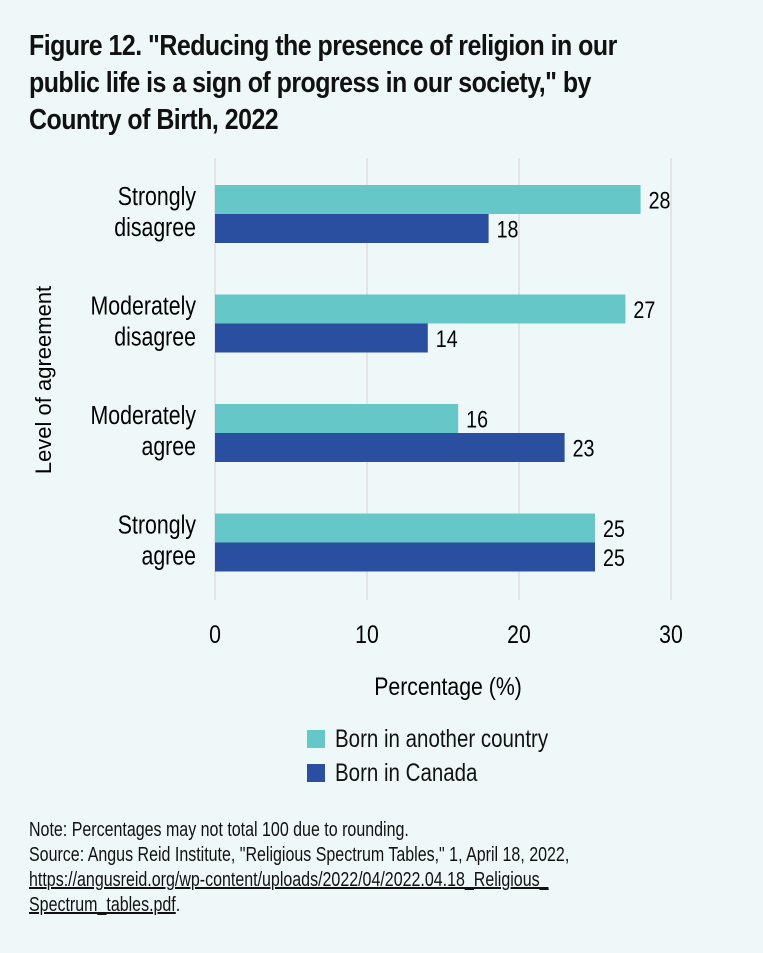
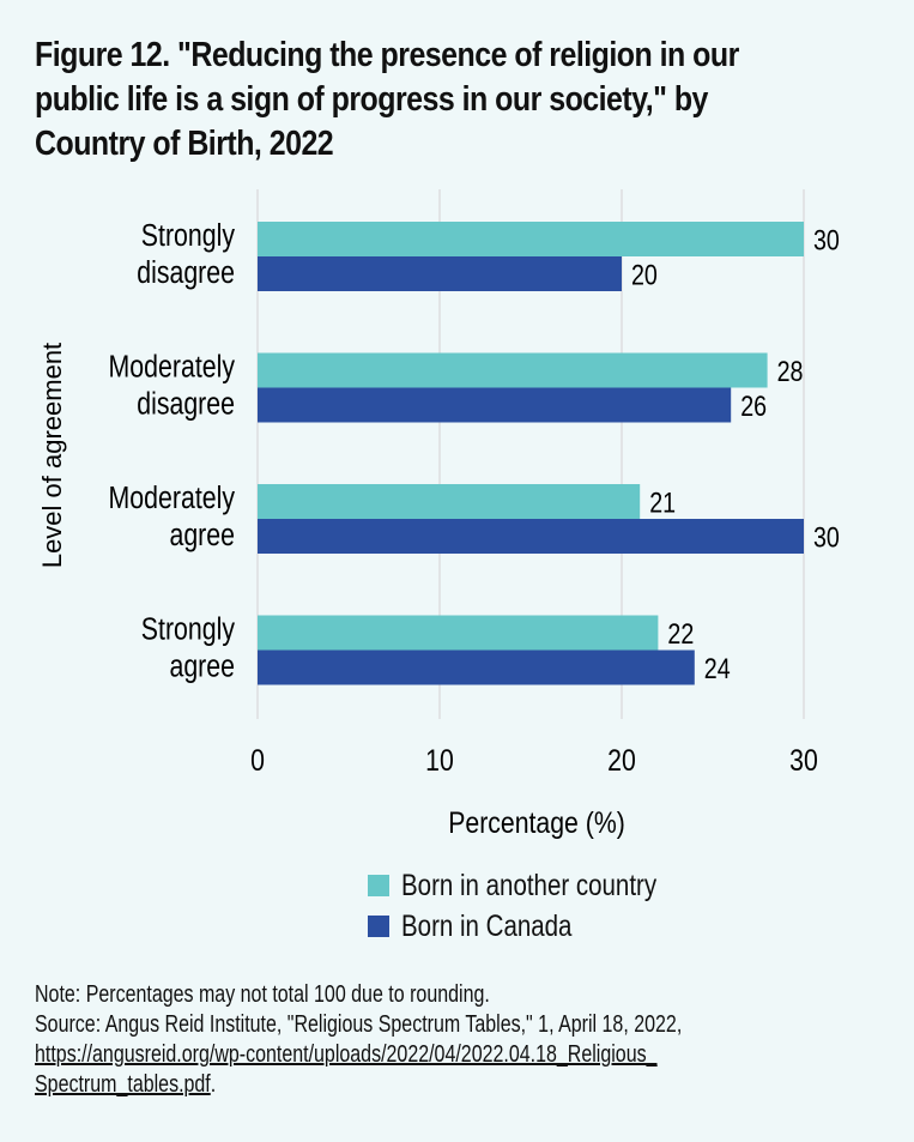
Born in another country/Strongly disagree: 28 -> 30
Born in Canada/Strongly disagree: 18 -> 20
Born in another country/Moderately disagree: 27 -> 28
Born in Canada/Moderately disagree: 14 -> 26
Born in another country/Moderately agree: 16 -> 21
Born in Canada/Moderately agree: 23 -> 30
Born in another country/Strongly agree: 25 -> 22
Born in Canada/Strongly agree: 25 -> 24
